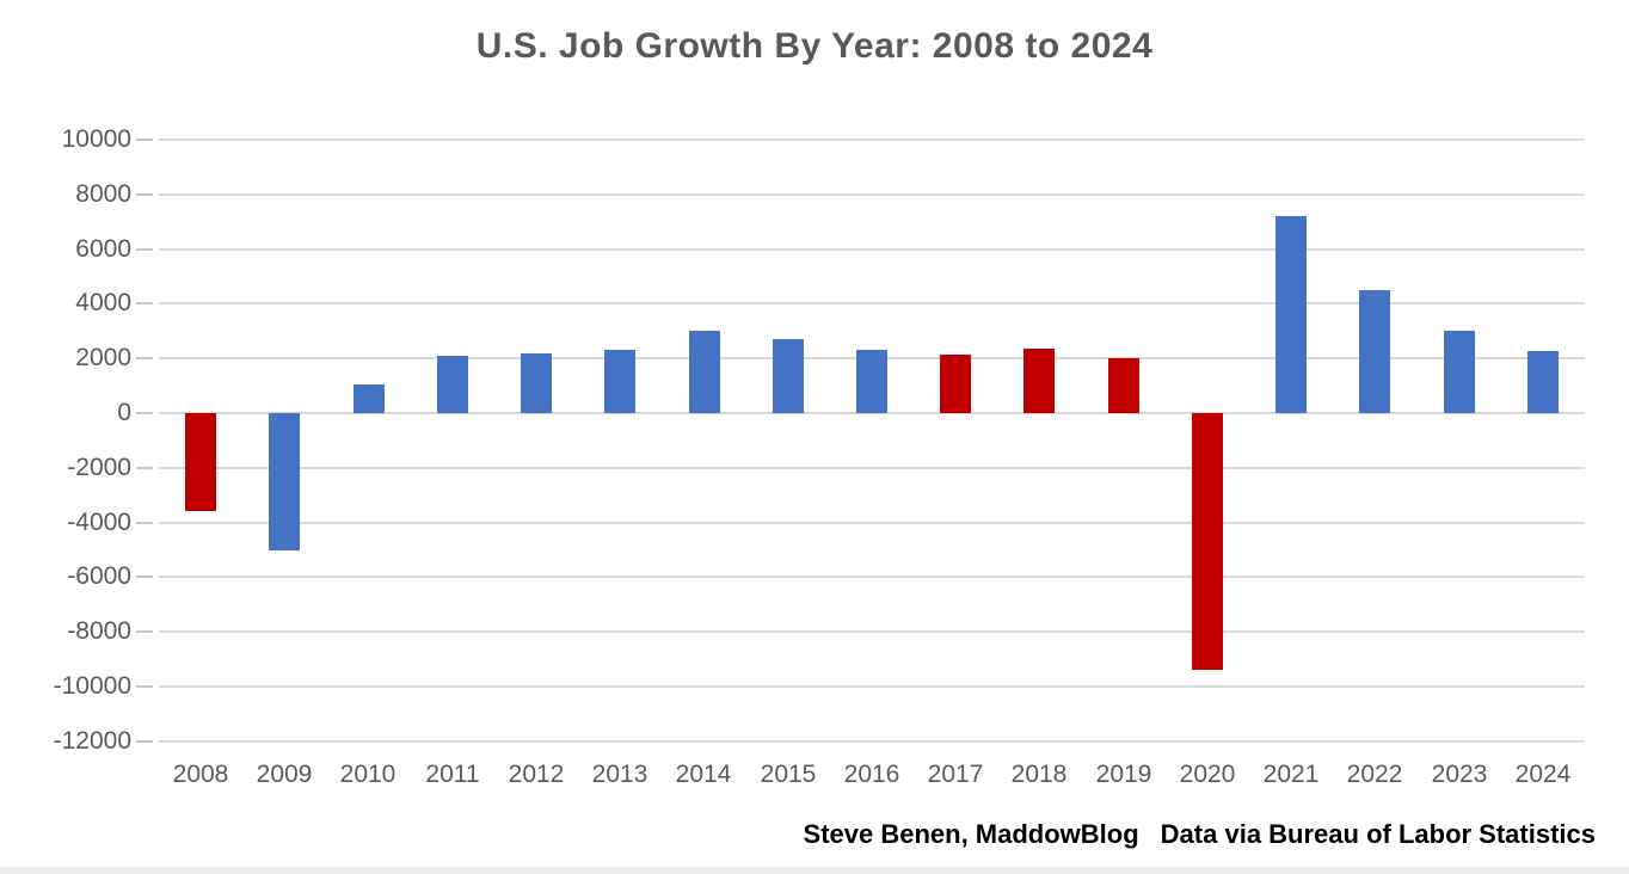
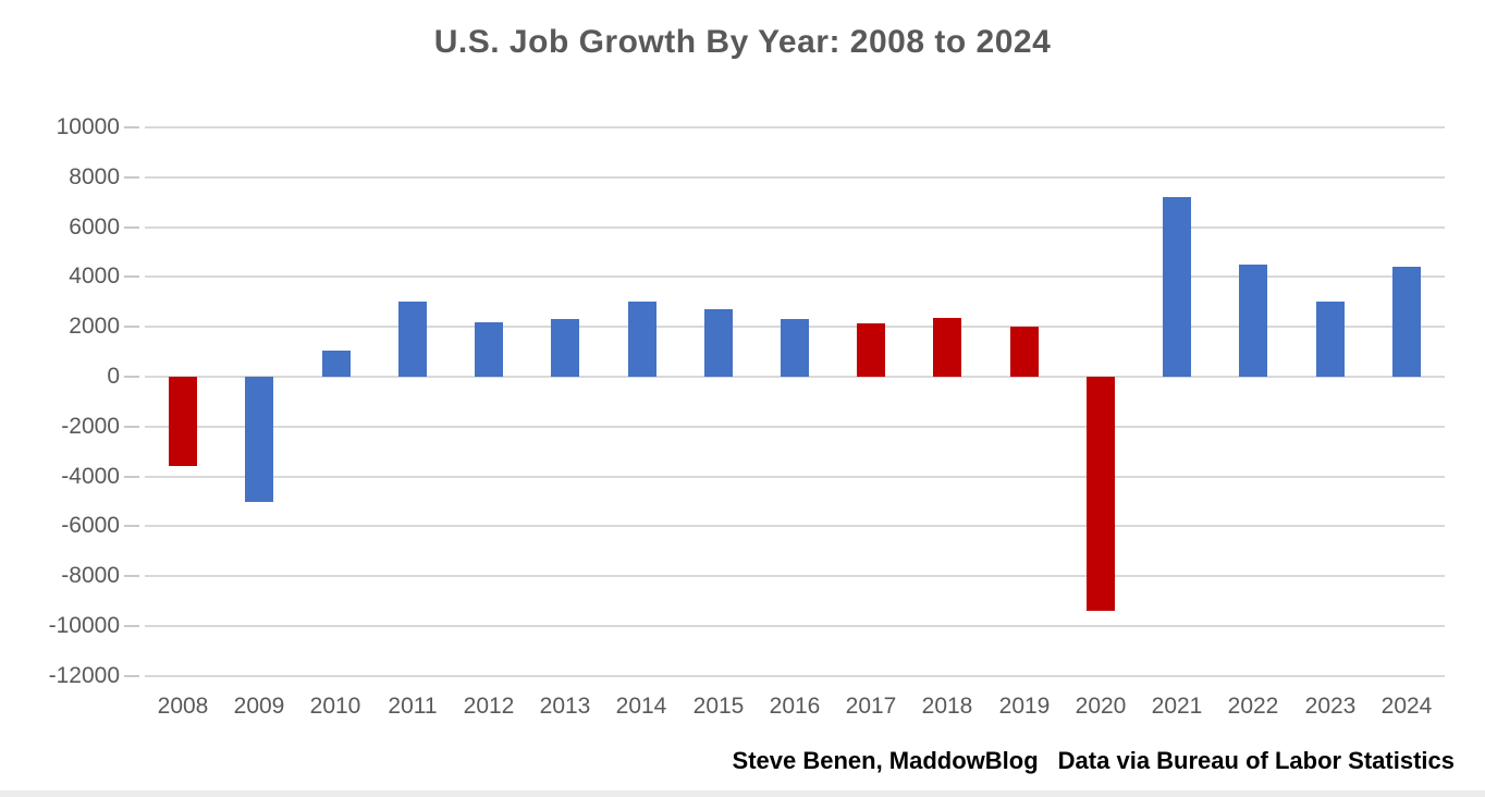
2011: 2100 -> 3000
2024: 2200 -> 4400
